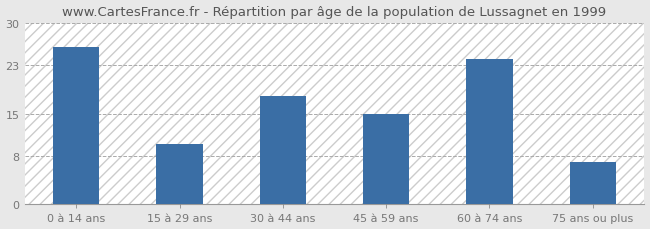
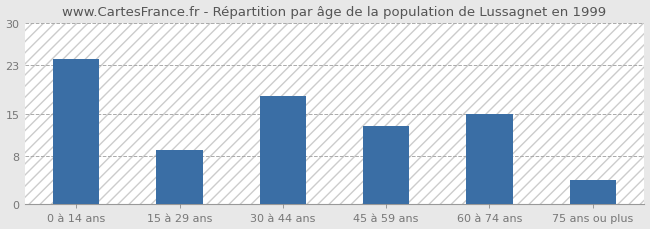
0 à 14 ans: 26 -> 24
15 à 29 ans: 10 -> 9
45 à 59 ans: 15 -> 13
60 à 74 ans: 24 -> 15
75 ans ou plus: 7 -> 4
